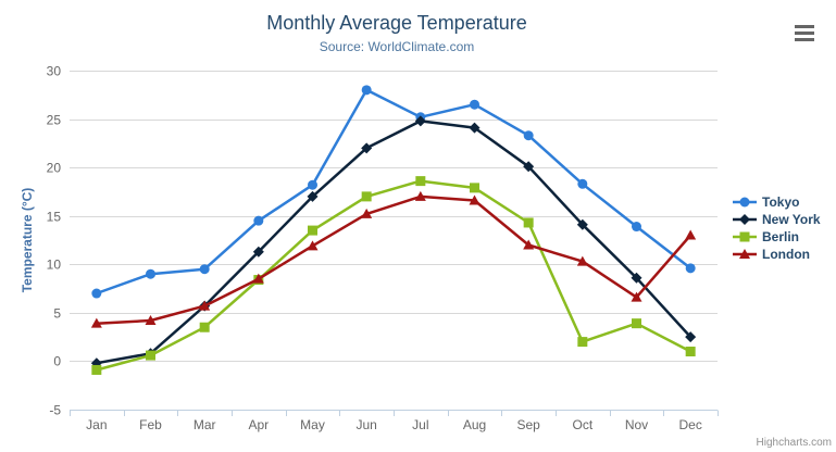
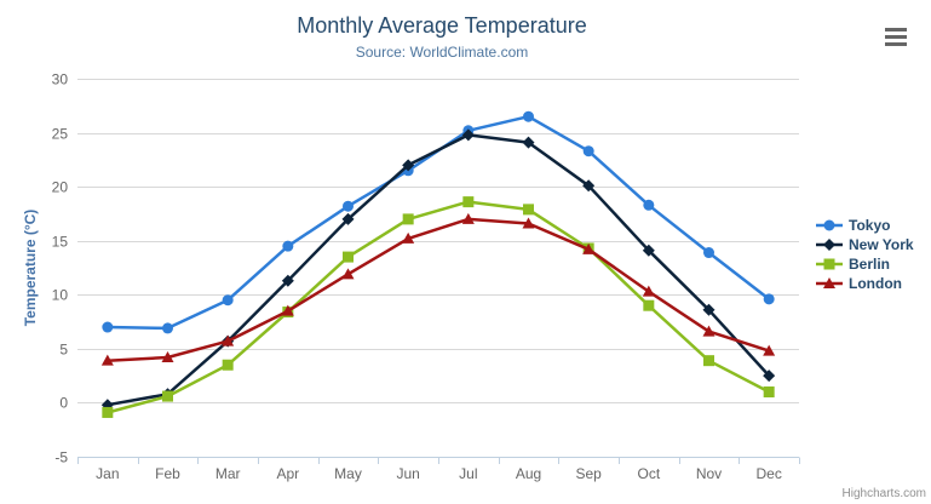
Tokyo/Feb: 9 -> 7
Tokyo/Jun: 28 -> 22
London/Sep: 12 -> 14
Berlin/Oct: 2 -> 9
London/Dec: 13 -> 5
